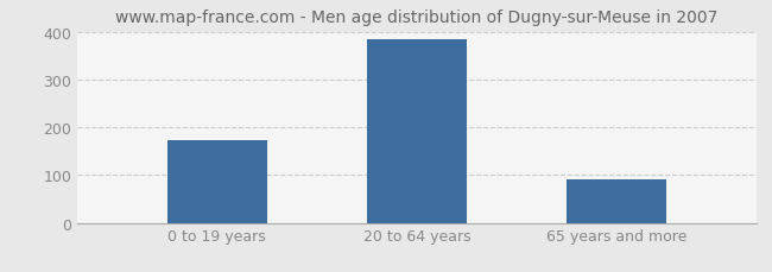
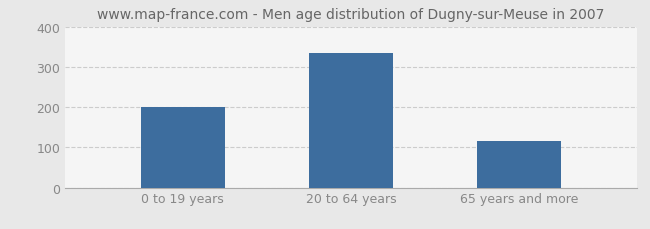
0 to 19 years: 172 -> 200
20 to 64 years: 384 -> 335
65 years and more: 90 -> 115
